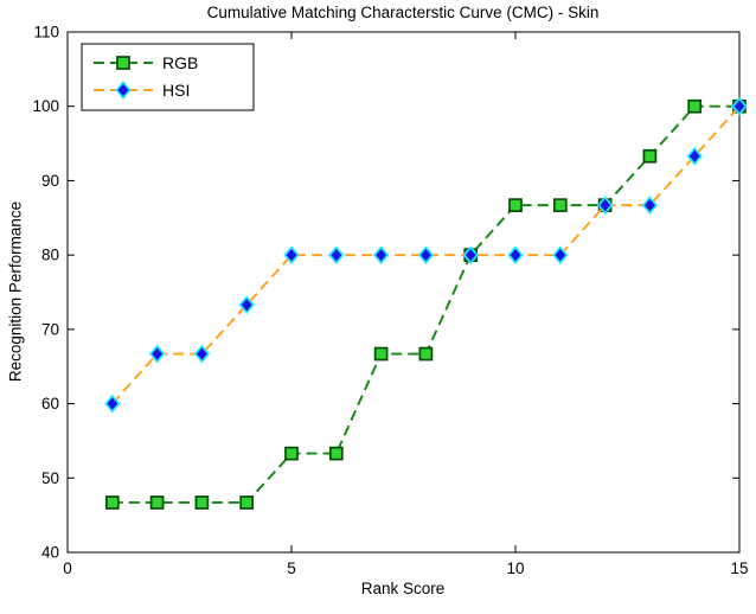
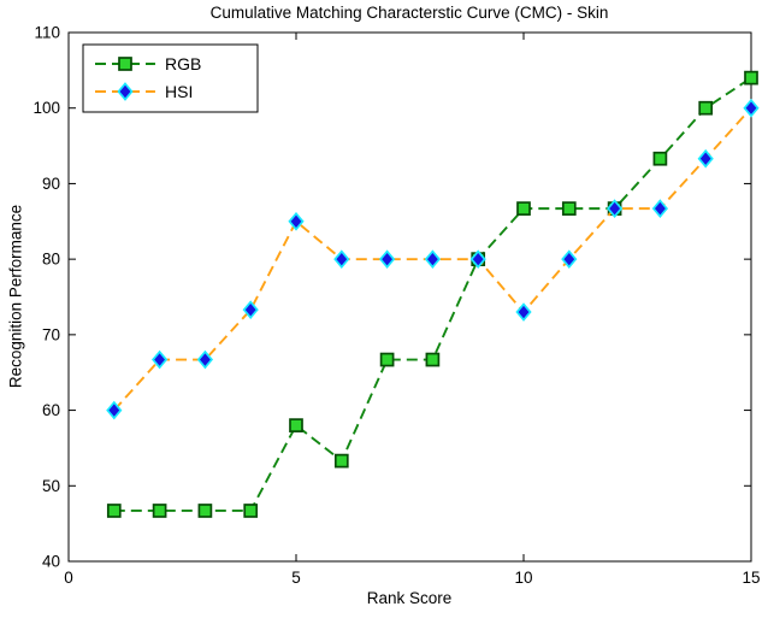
RGB/5: 53 -> 58
HSI/5: 80 -> 85
HSI/10: 80 -> 73
RGB/15: 100 -> 104
